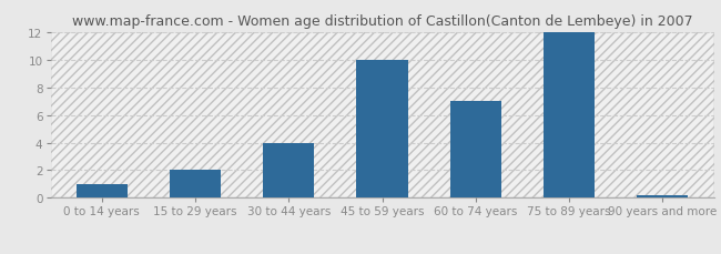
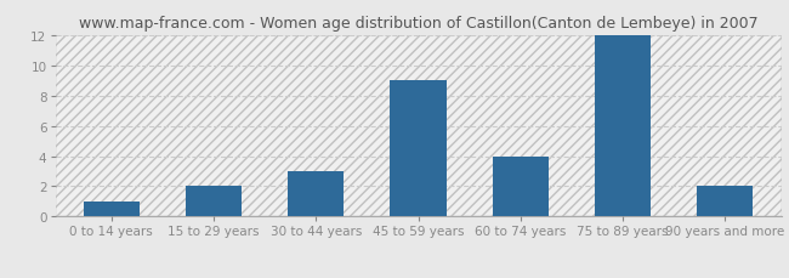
30 to 44 years: 4.0 -> 3.0
45 to 59 years: 10.0 -> 9.0
60 to 74 years: 7.0 -> 4.0
90 years and more: 0.2 -> 2.0
